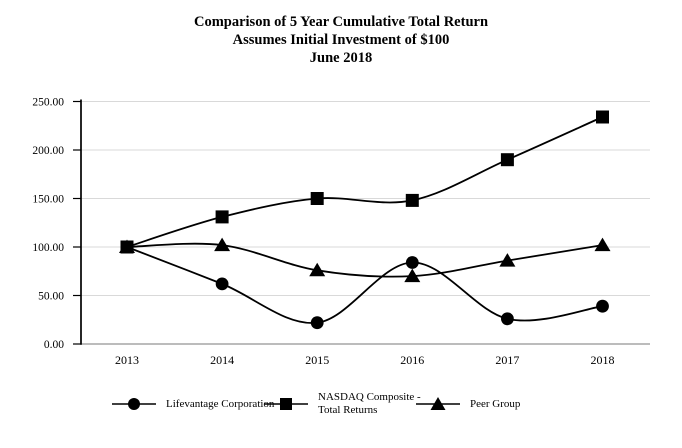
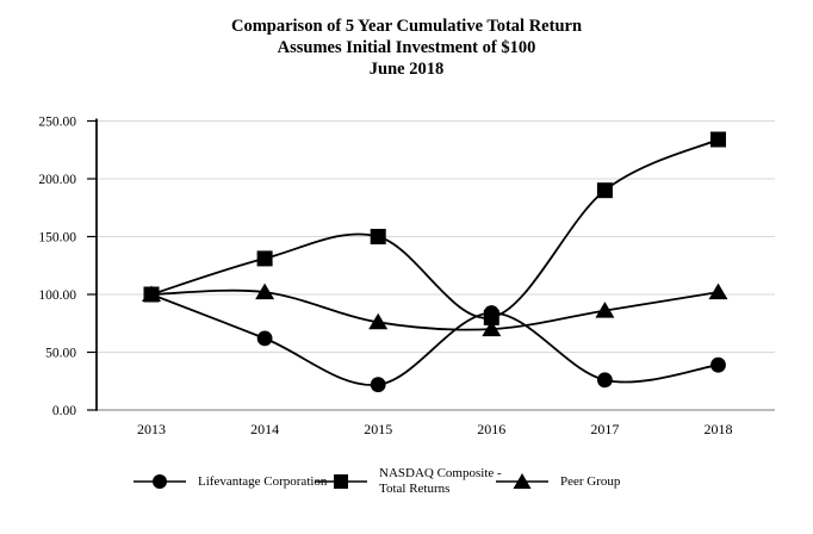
NASDAQ Composite - Total Returns/2016: 150 -> 80
